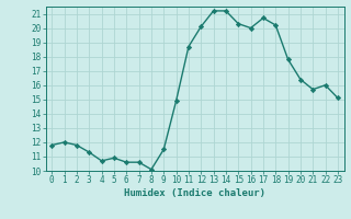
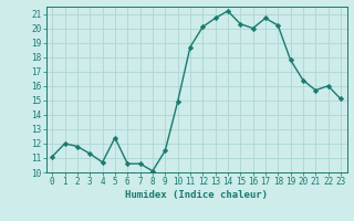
0: 11.8 -> 11.1
5: 10.9 -> 12.4
13: 21.2 -> 20.7
